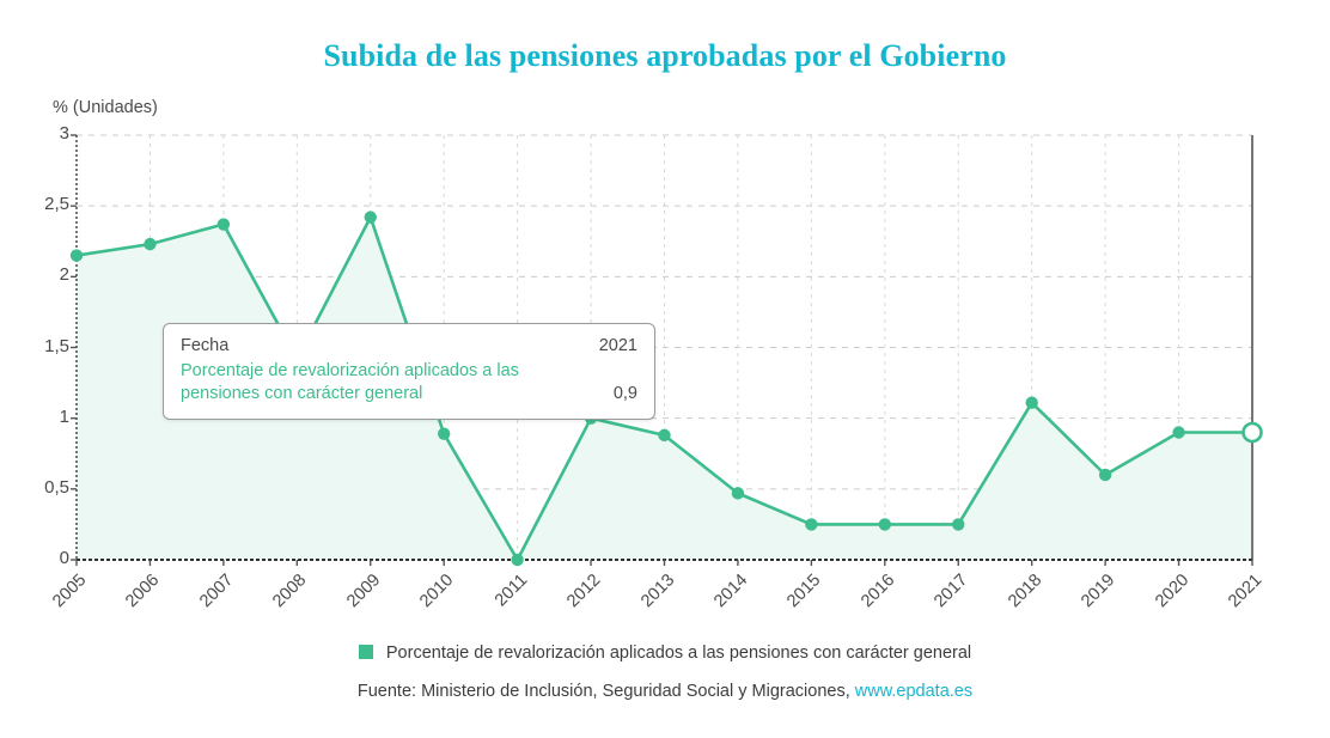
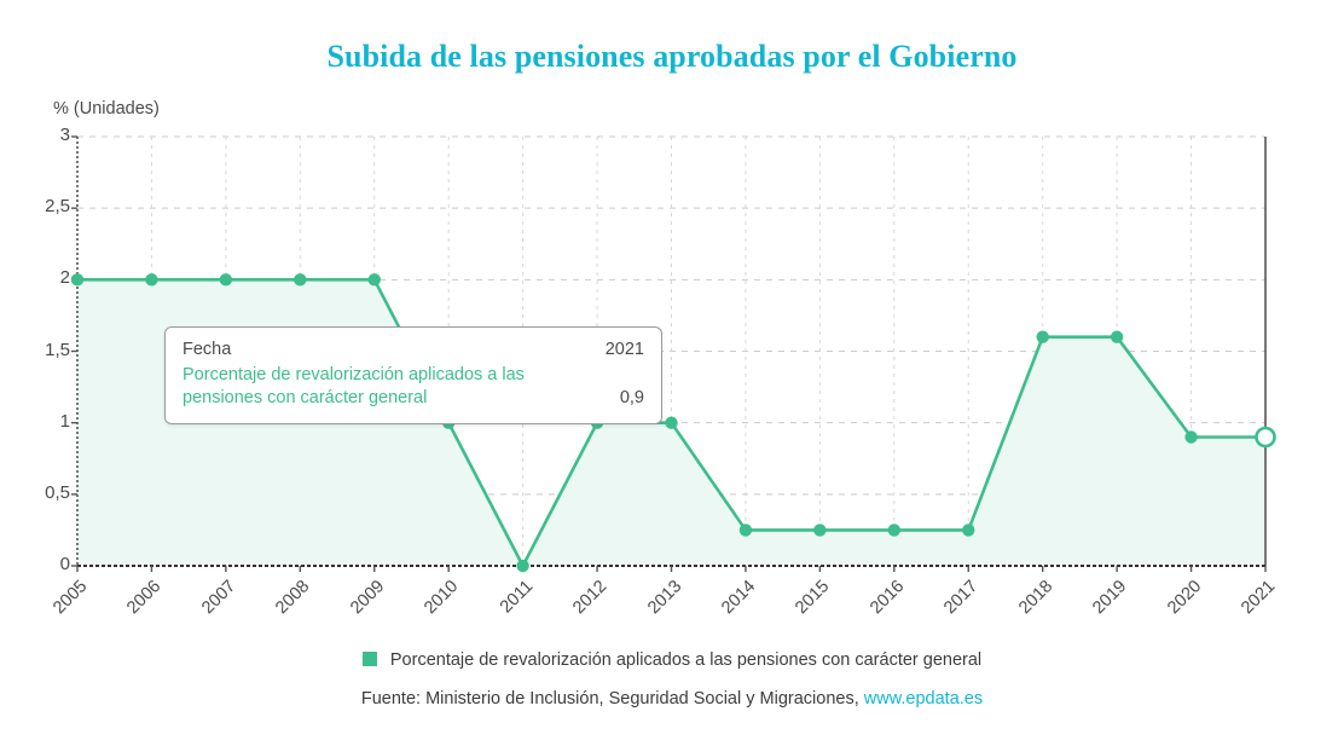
2005: 2.15 -> 2.00
2006: 2.23 -> 2.00
2007: 2.37 -> 2.00
2008: 1.42 -> 2.00
2009: 2.42 -> 2.00
2010: 0.89 -> 1.00
2013: 0.88 -> 1.00
2014: 0.47 -> 0.25
2018: 1.11 -> 1.60
2019: 0.60 -> 1.60
